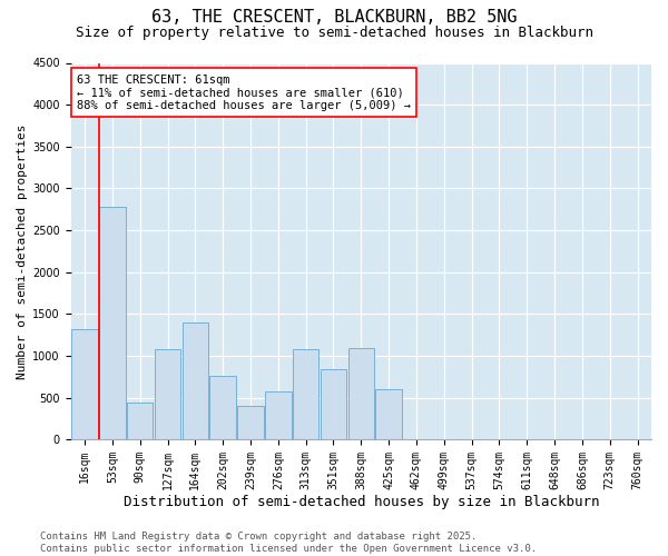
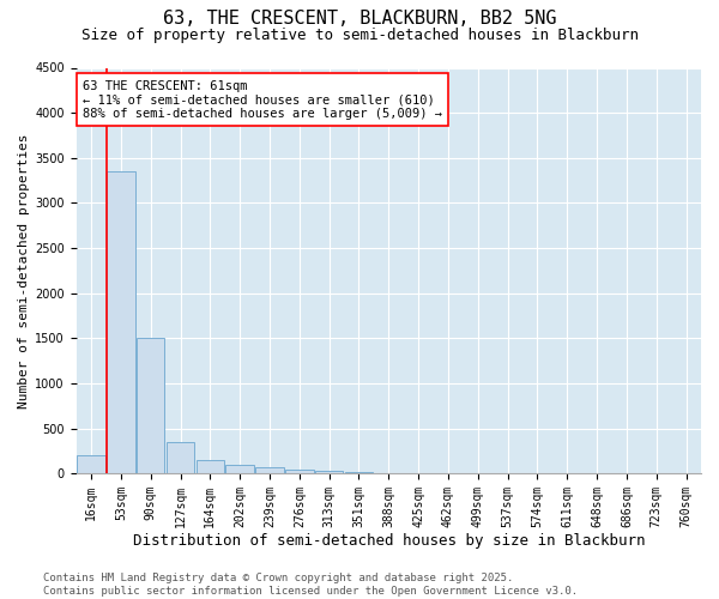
16sqm: 1320 -> 200
53sqm: 2780 -> 3350
90sqm: 440 -> 1500
127sqm: 1080 -> 350
164sqm: 1400 -> 150
202sqm: 760 -> 100
239sqm: 400 -> 80
276sqm: 580 -> 50
313sqm: 1080 -> 30
351sqm: 840 -> 20
388sqm: 1100 -> 10
425sqm: 600 -> 0
